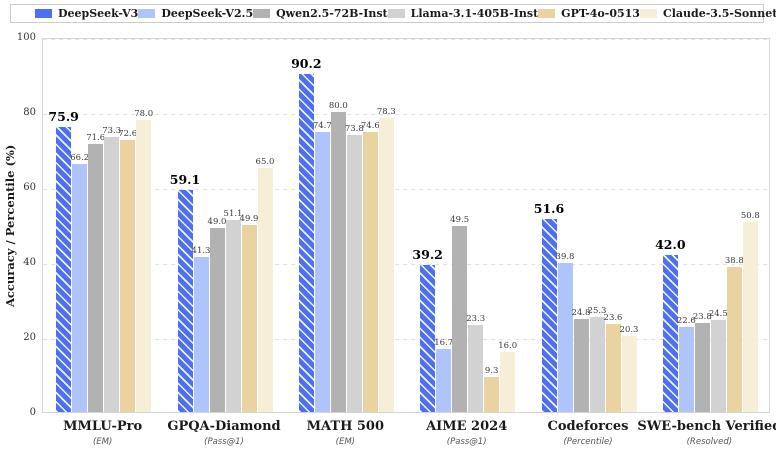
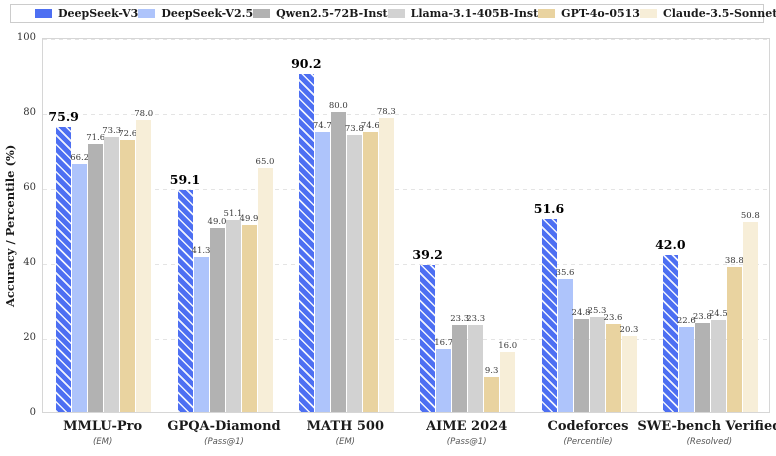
Qwen2.5-72B-Inst/AIME 2024: 49.5 -> 23.3
DeepSeek-V2.5/Codeforces: 39.8 -> 35.6
